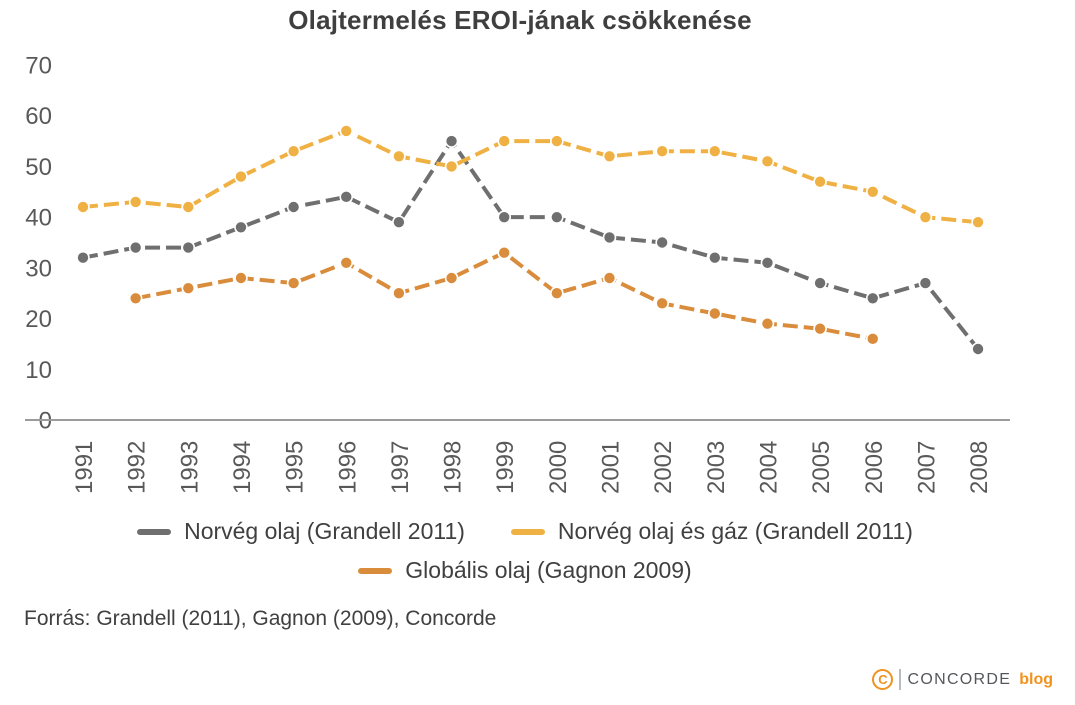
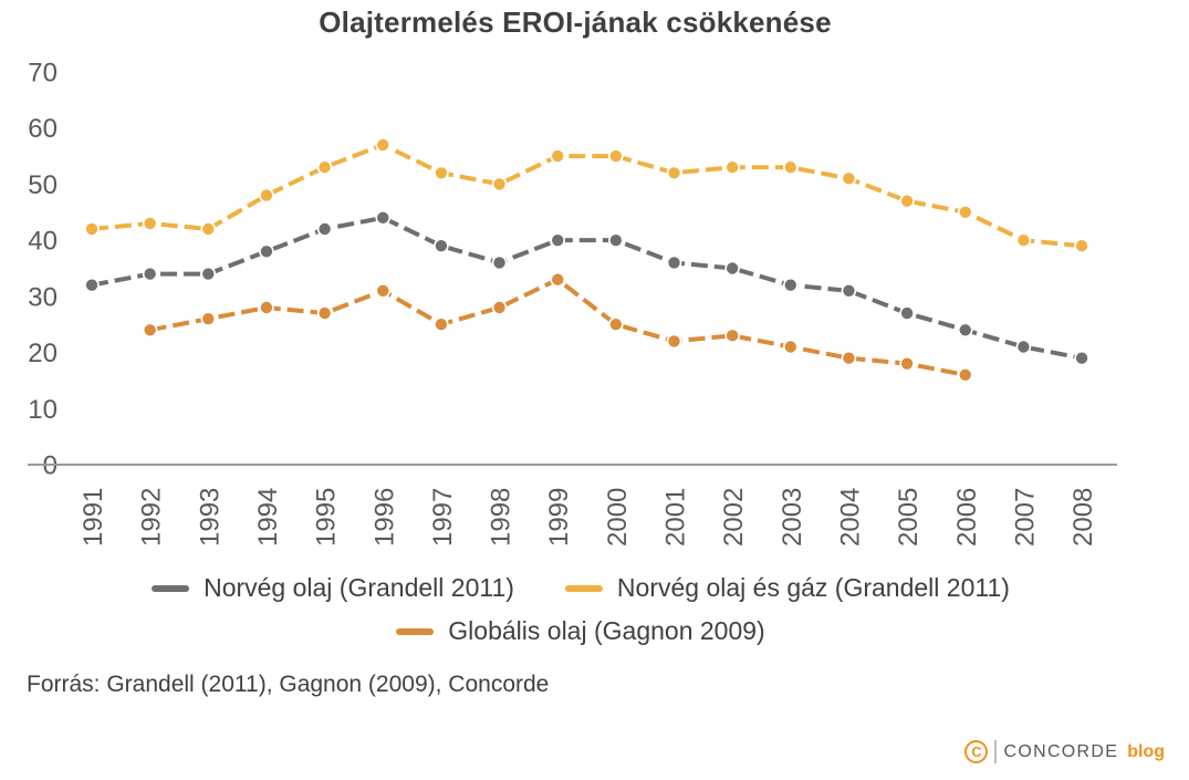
Norvég olaj (Grandell 2011)/1998: 55 -> 36
Globális olaj (Gagnon 2009)/2001: 28 -> 22
Norvég olaj (Grandell 2011)/2007: 27 -> 21
Norvég olaj (Grandell 2011)/2008: 14 -> 19
